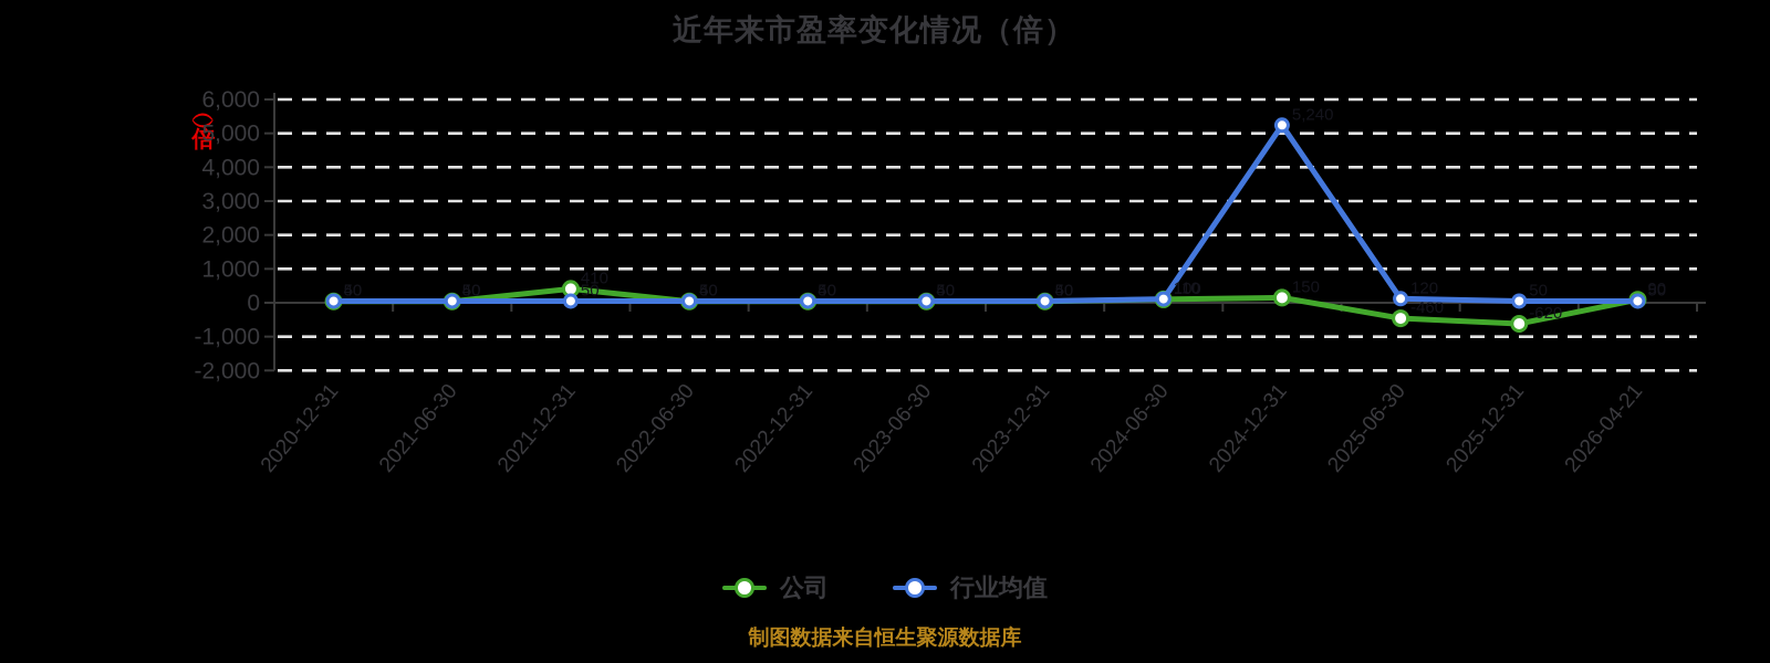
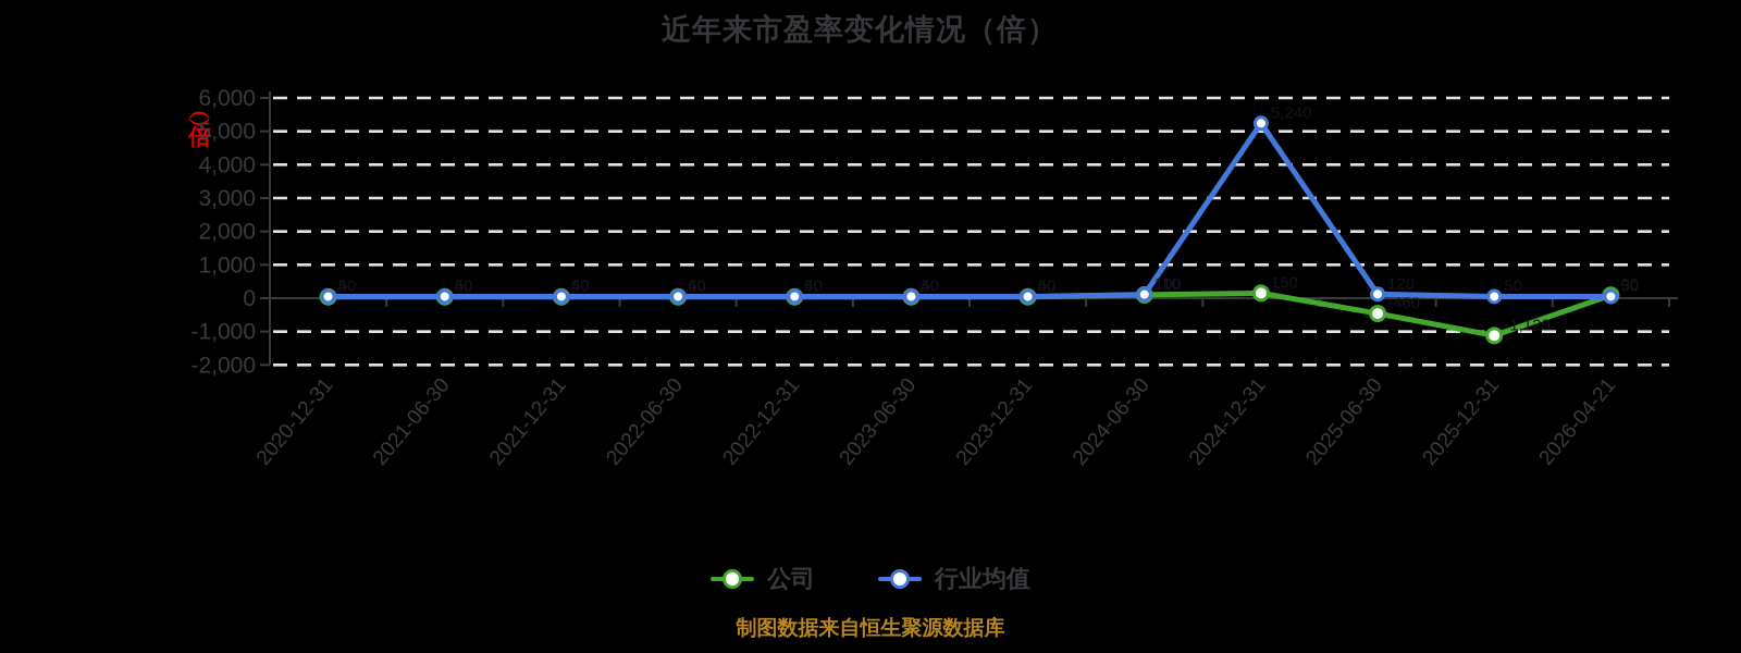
公司/2021-12-31: 410 -> 40
公司/2025-12-31: -620 -> -1,120
